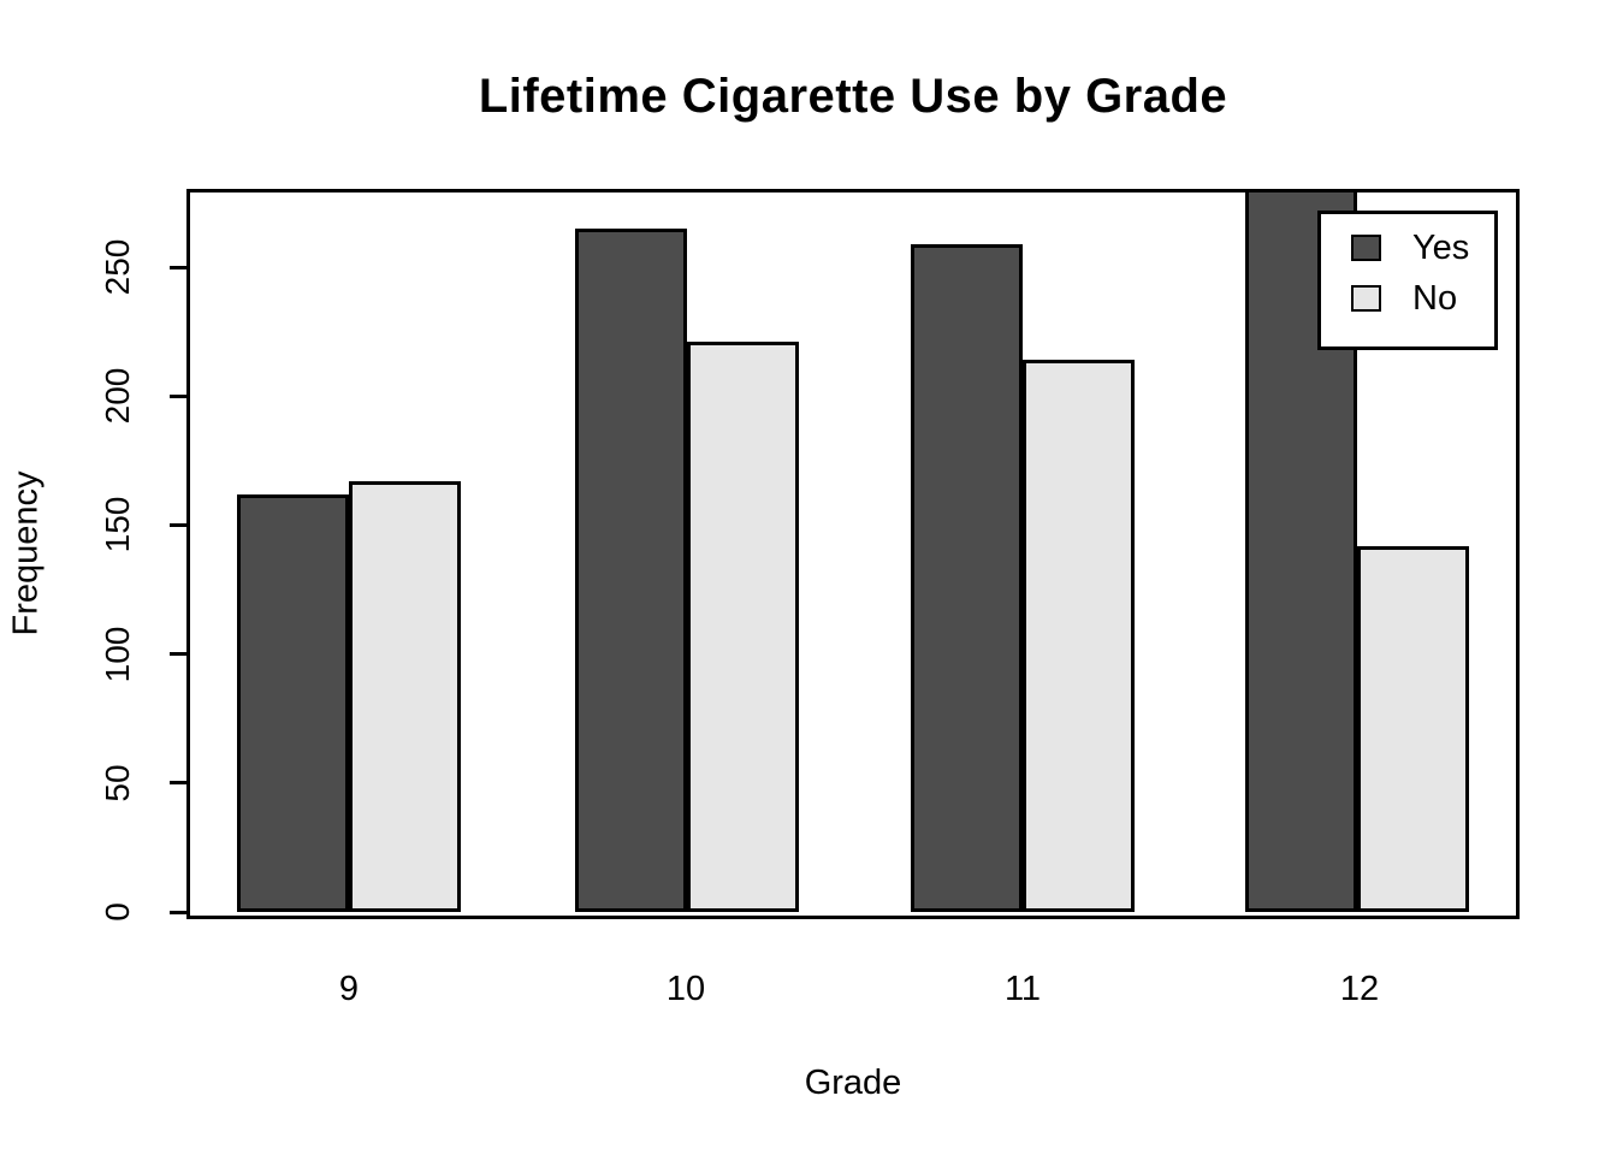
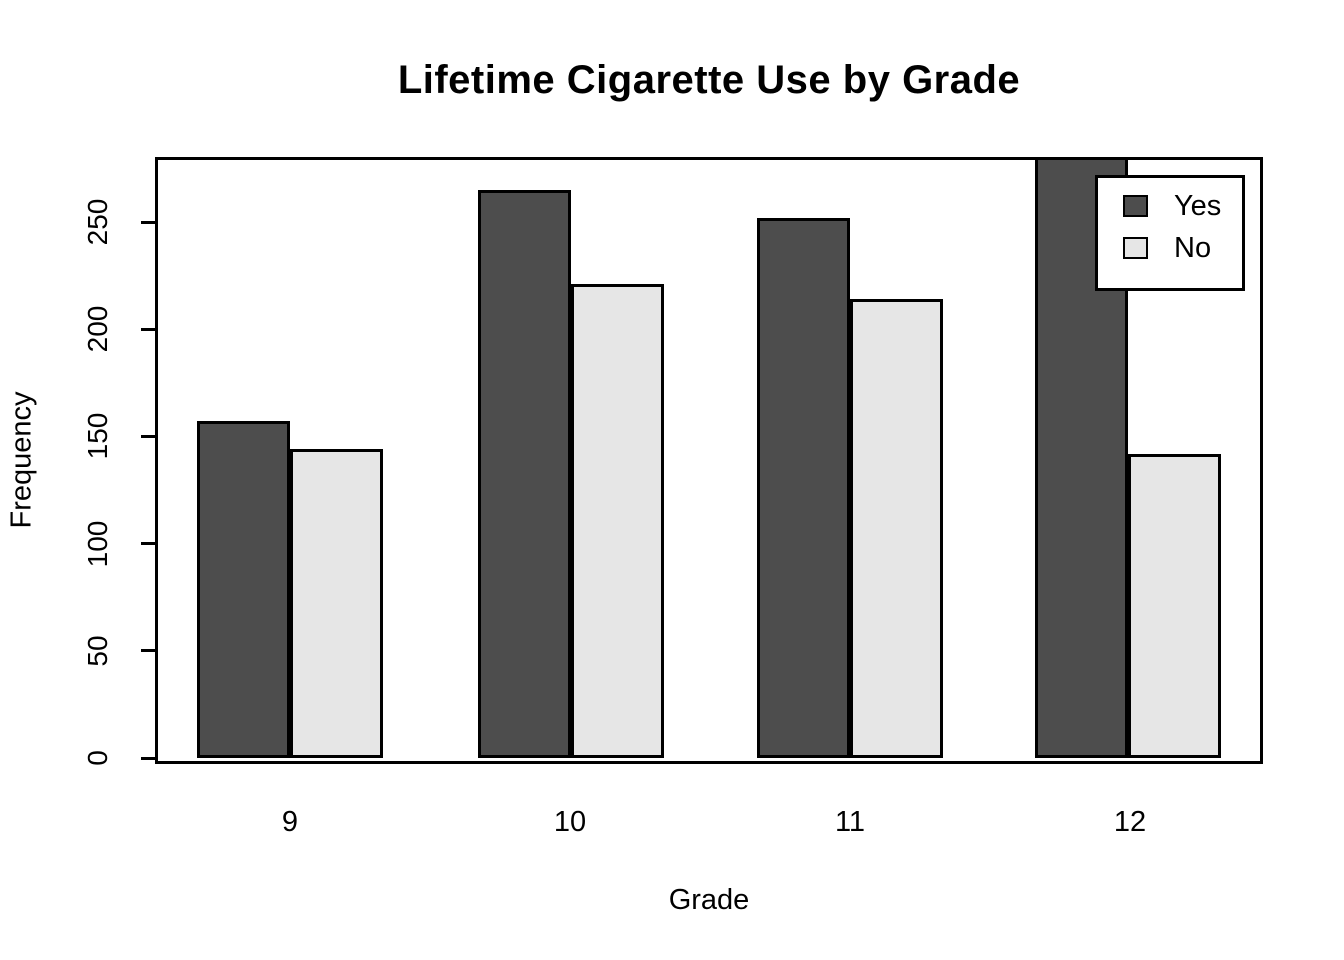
Yes/9: 162 -> 157
No/9: 167 -> 144
Yes/11: 259 -> 252
